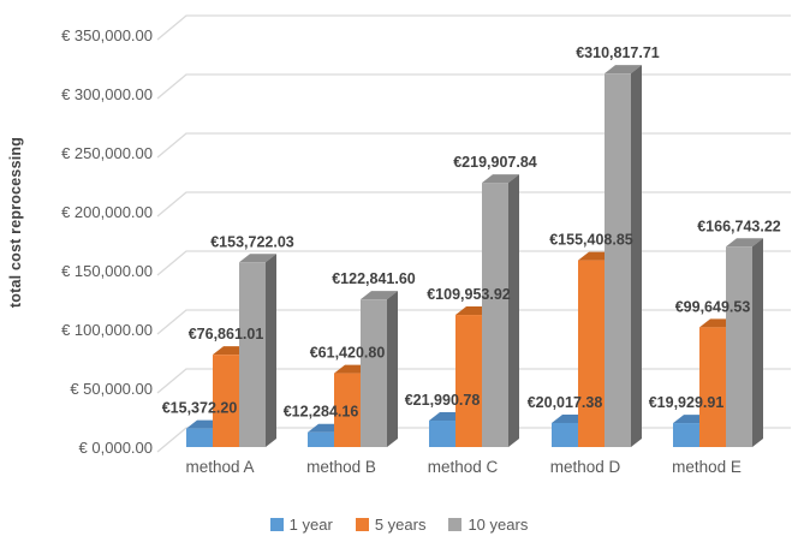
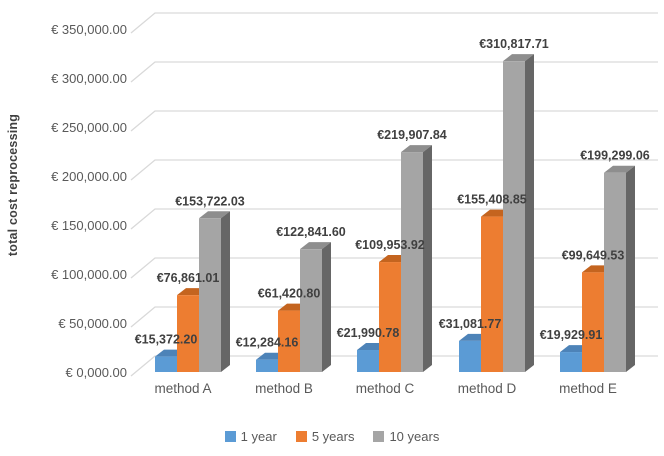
1 year/method D: €20,017.38 -> €31,081.77
10 years/method E: €166,743.22 -> €199,299.06
